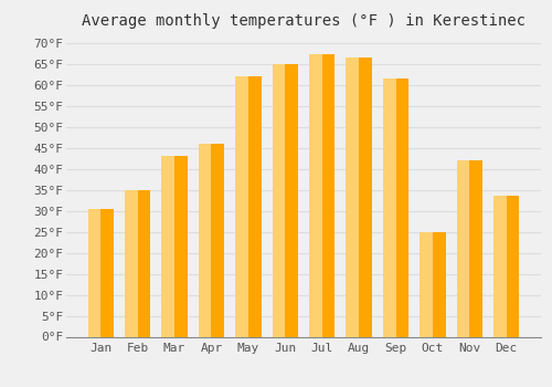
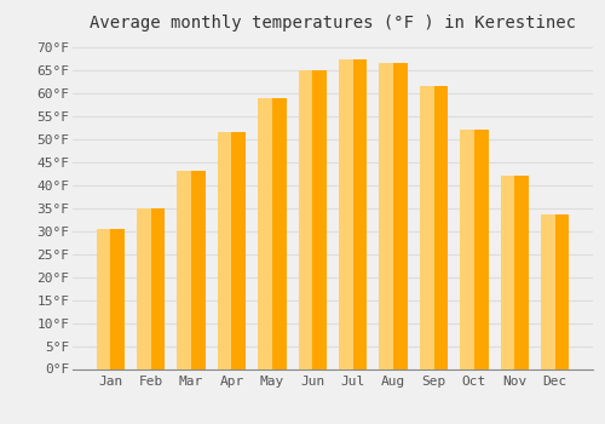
Apr: 46.0°F -> 51.5°F
May: 62.0°F -> 59.0°F
Oct: 25.0°F -> 52.0°F
